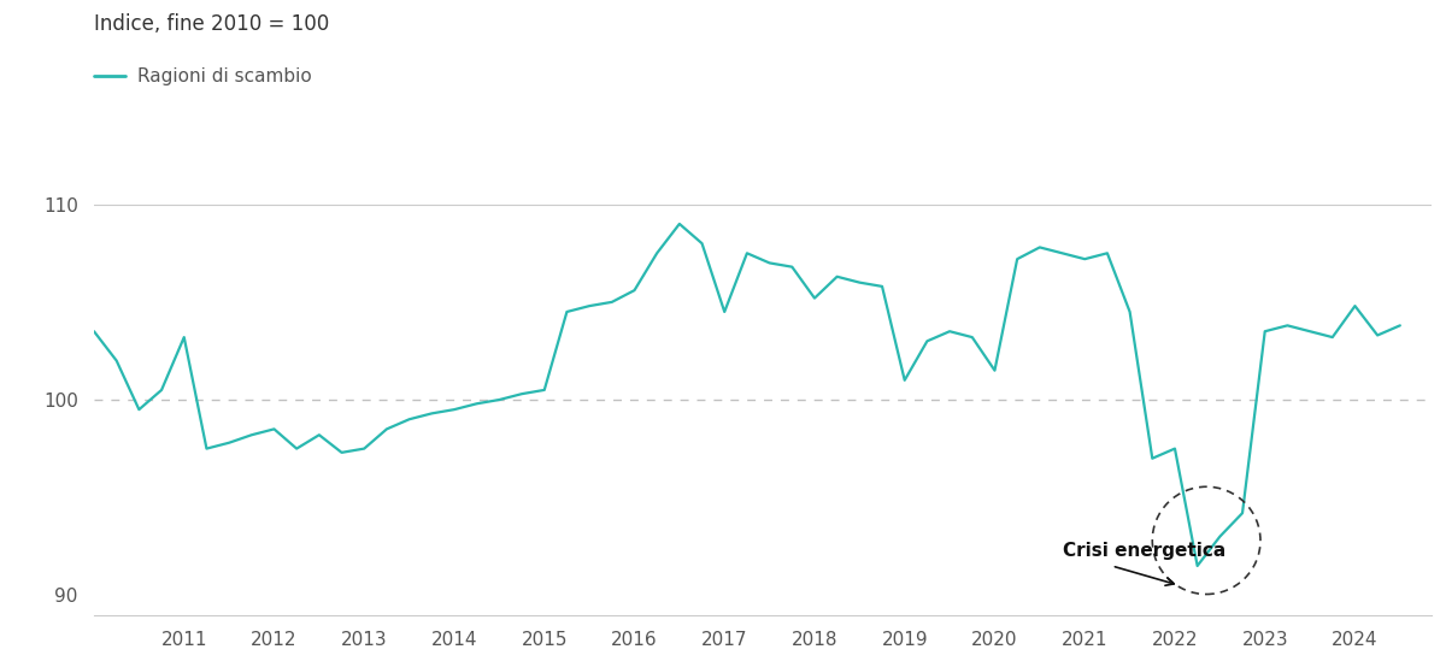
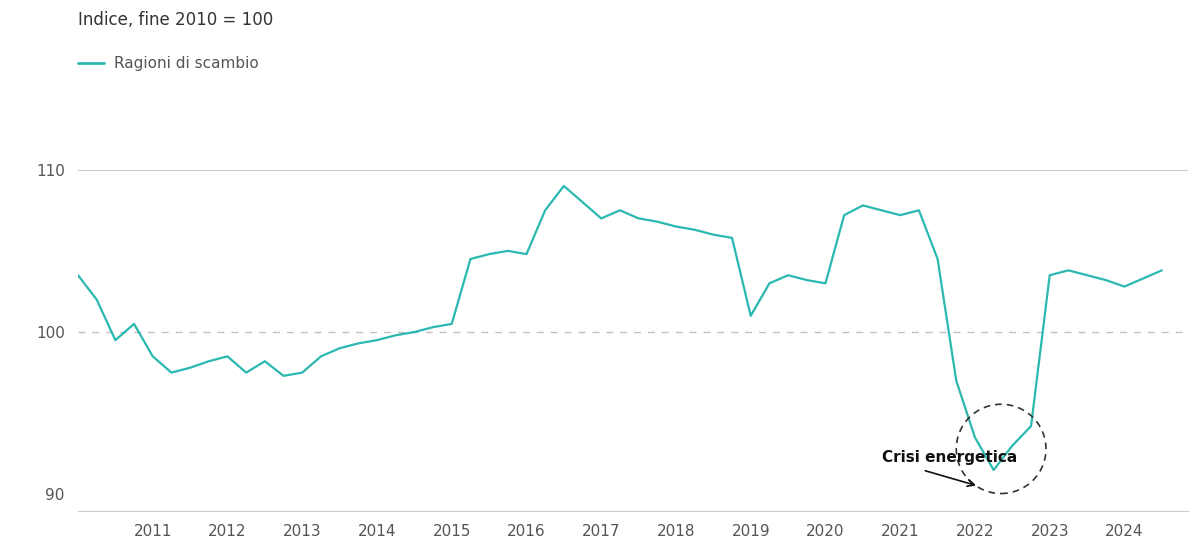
2011: 103.2 -> 98.5
2016: 105.6 -> 104.8
2017: 104.5 -> 107.0
2018: 105.2 -> 106.5
2020: 101.5 -> 103.0
2022: 97.5 -> 93.5
2024: 104.8 -> 102.8
